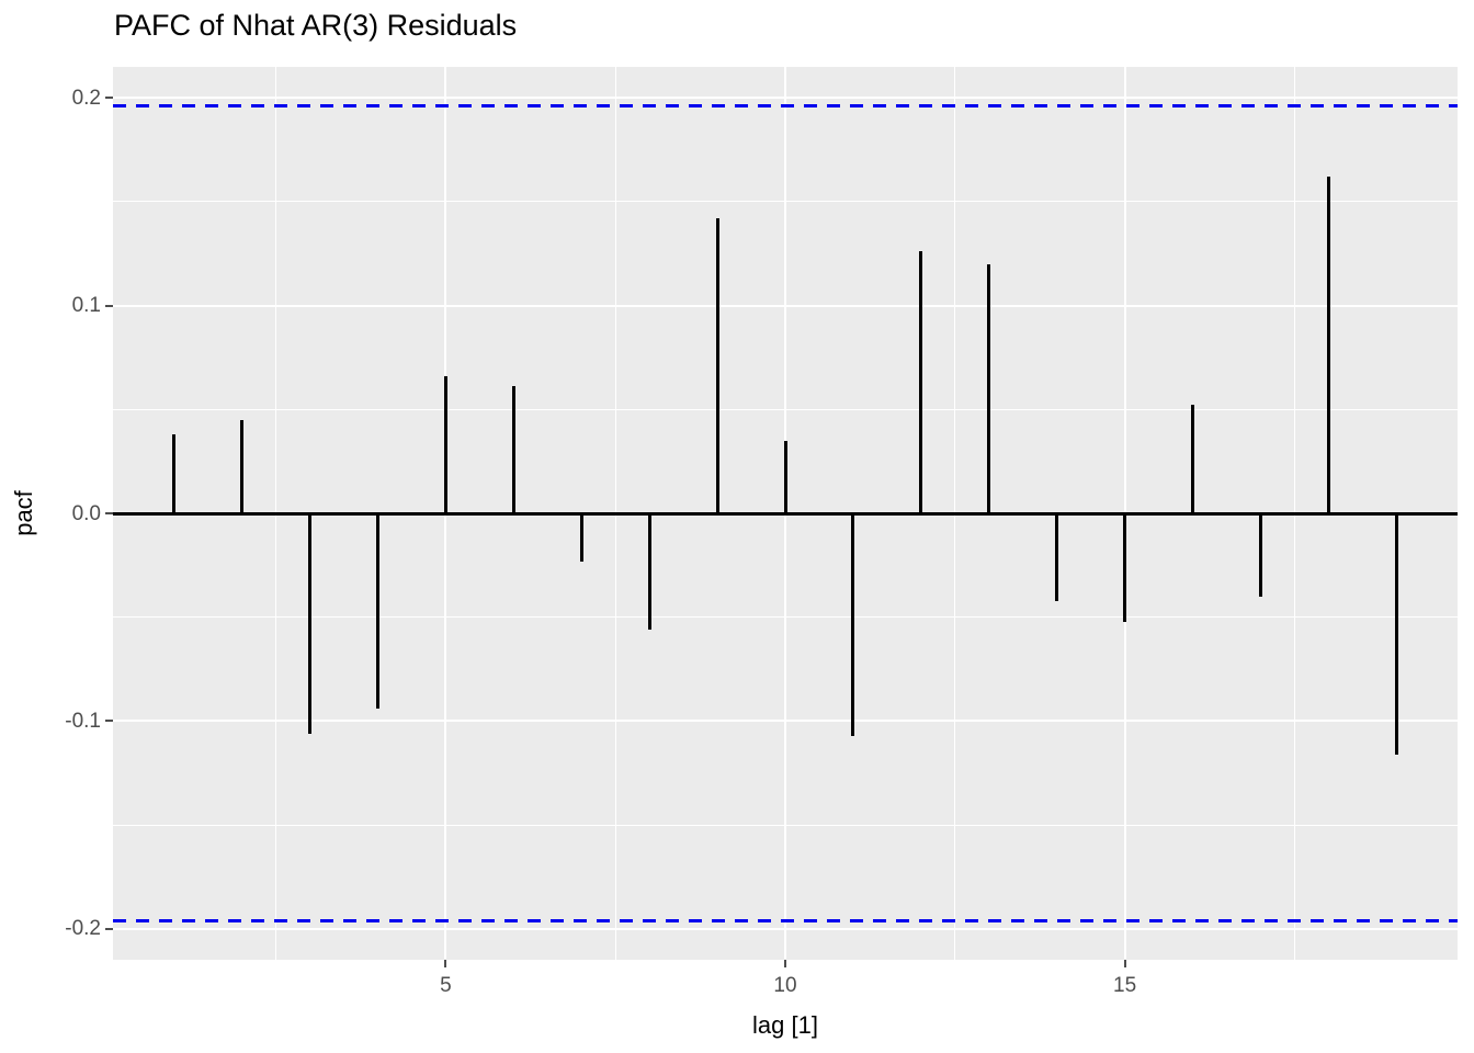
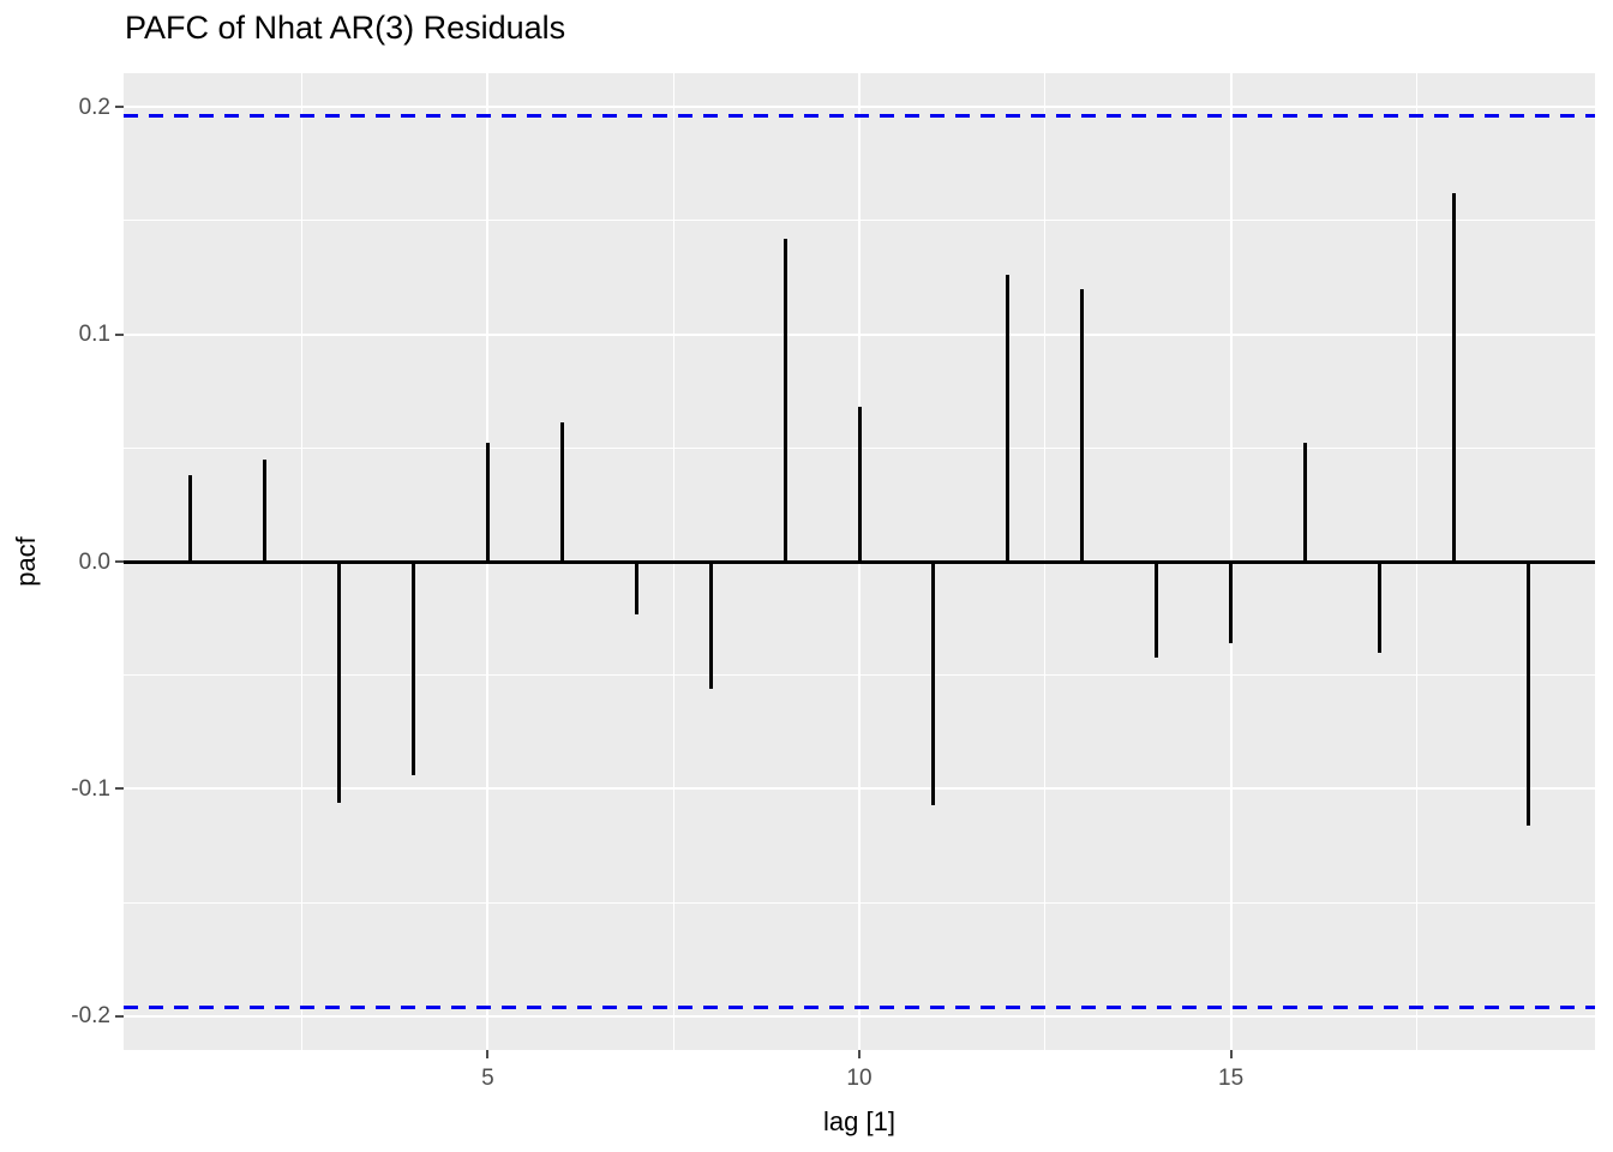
5: 0.066 -> 0.052
10: 0.035 -> 0.068
15: -0.052 -> -0.036
